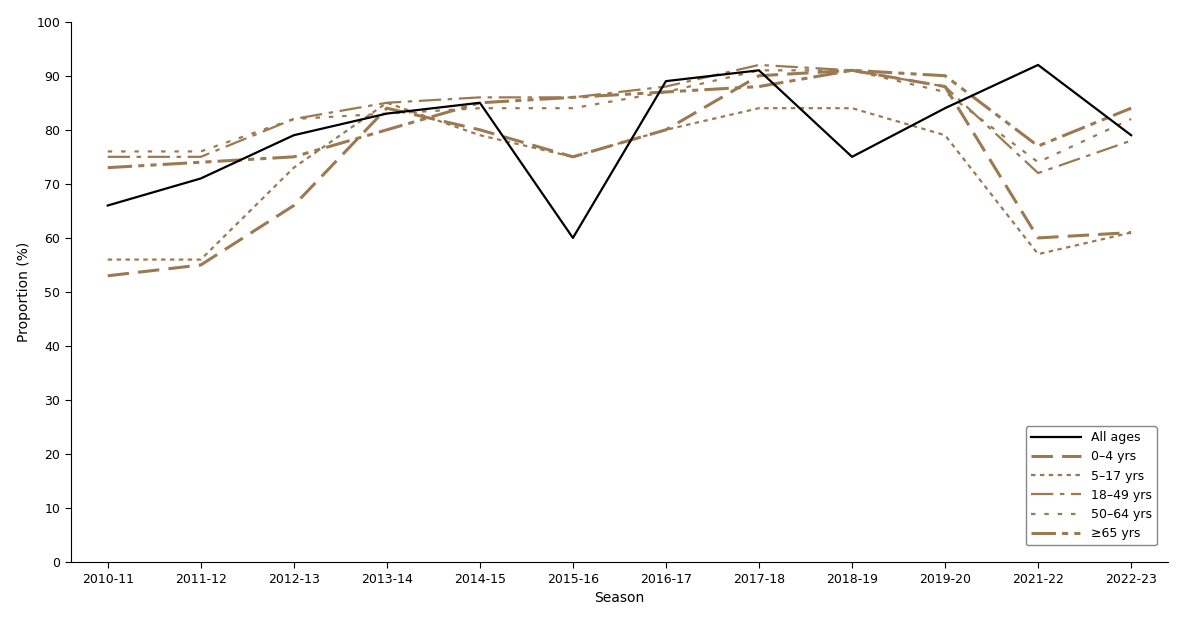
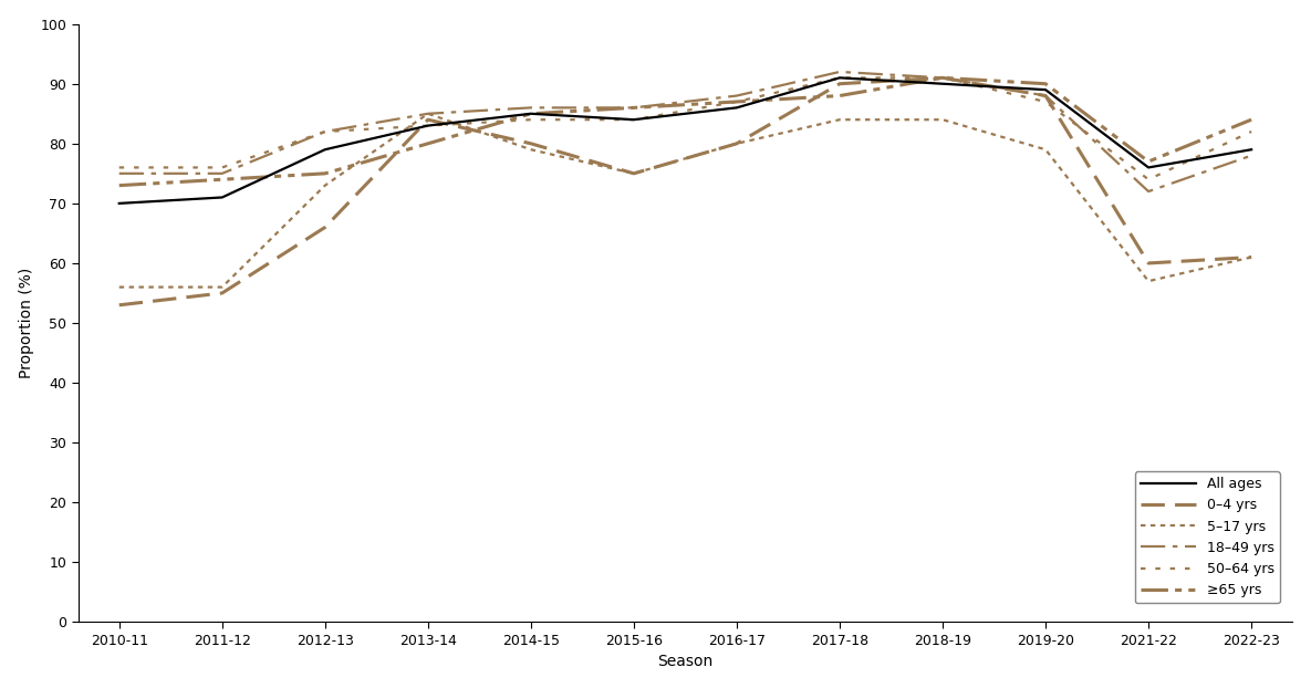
All ages/2010-11: 66 -> 70
All ages/2015-16: 60 -> 84
All ages/2016-17: 89 -> 86
All ages/2018-19: 75 -> 90
All ages/2019-20: 84 -> 89
All ages/2021-22: 92 -> 76
